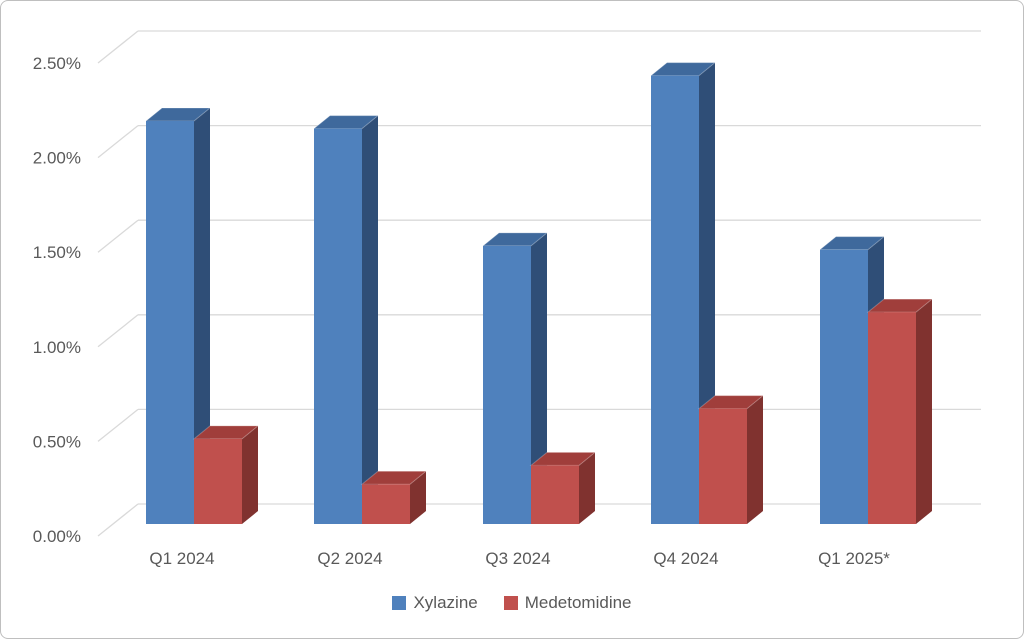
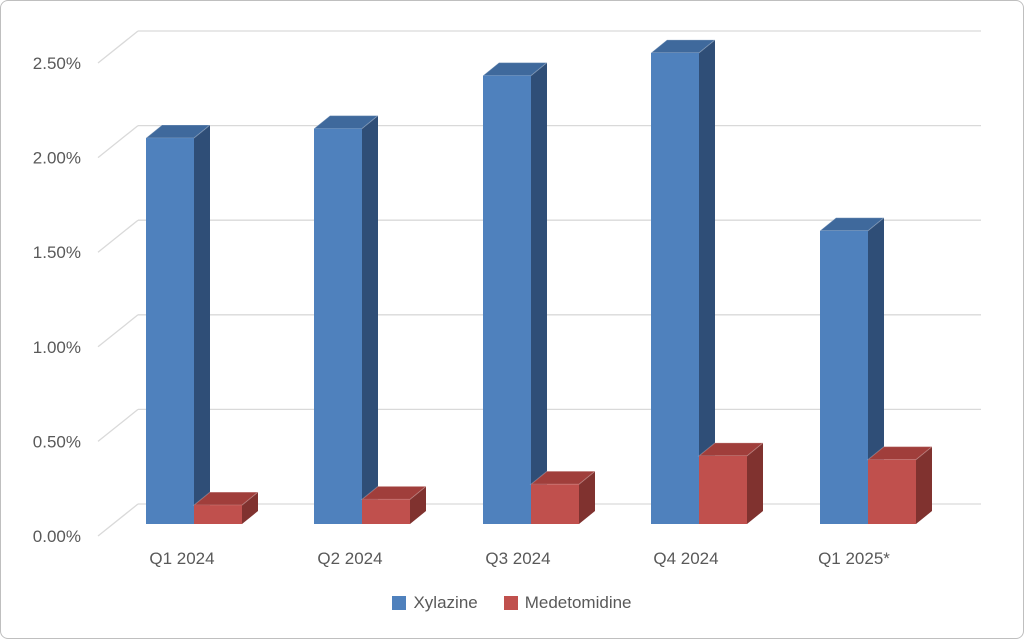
Xylazine/Q1 2024: 2.13% -> 2.04%
Medetomidine/Q1 2024: 0.45% -> 0.10%
Medetomidine/Q2 2024: 0.21% -> 0.13%
Xylazine/Q3 2024: 1.47% -> 2.37%
Medetomidine/Q3 2024: 0.31% -> 0.21%
Xylazine/Q4 2024: 2.37% -> 2.49%
Medetomidine/Q4 2024: 0.61% -> 0.36%
Xylazine/Q1 2025*: 1.45% -> 1.55%
Medetomidine/Q1 2025*: 1.12% -> 0.34%
